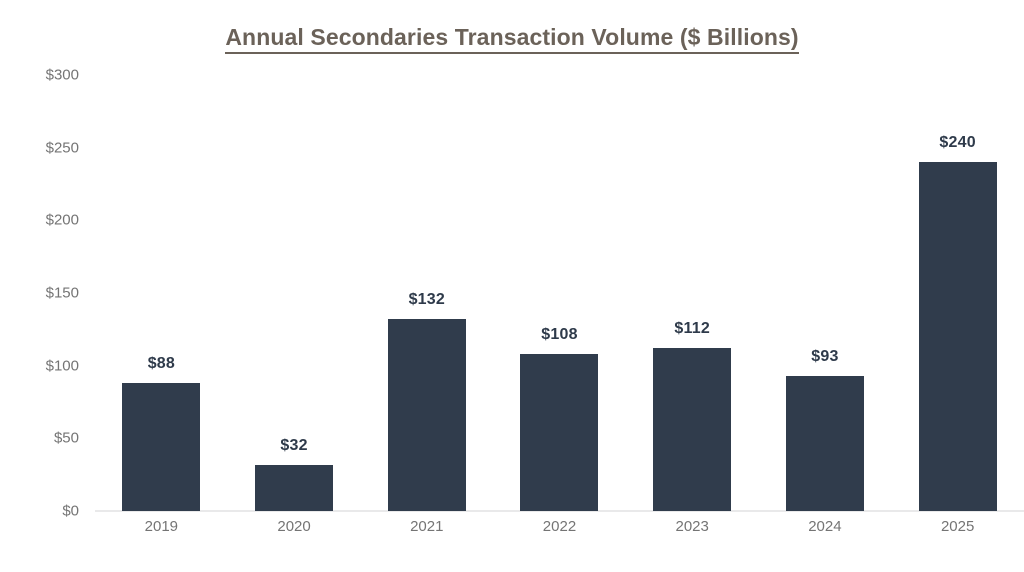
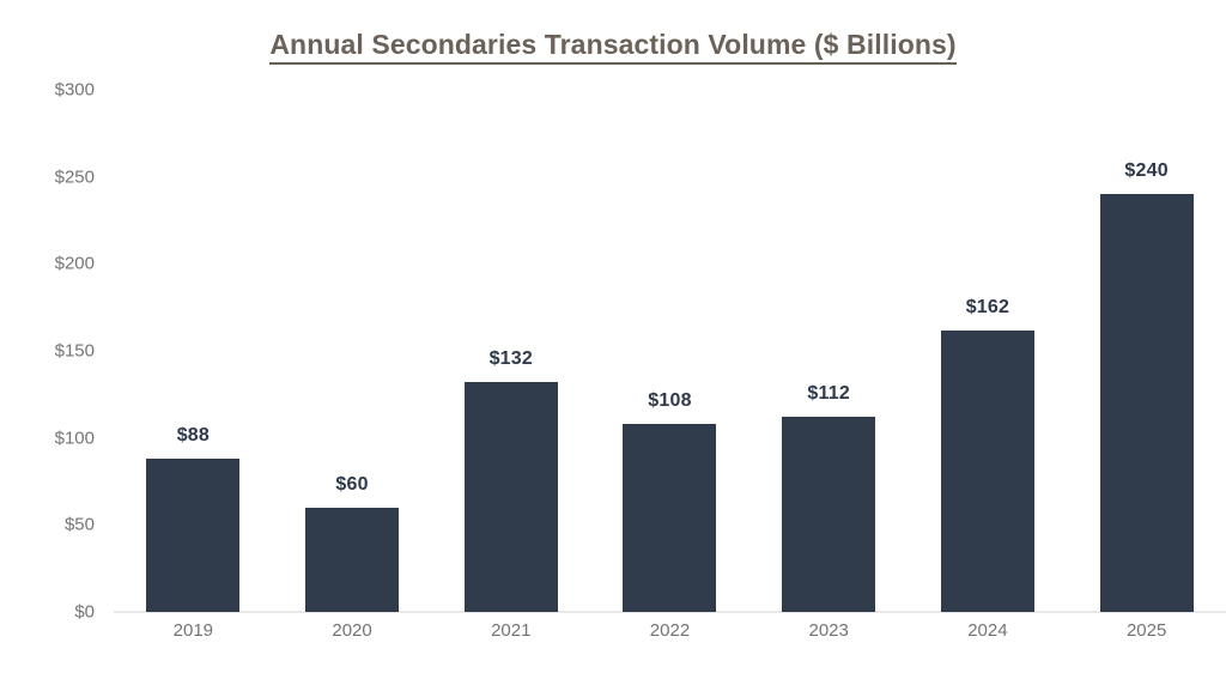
2020: $32 -> $60
2024: $93 -> $162
